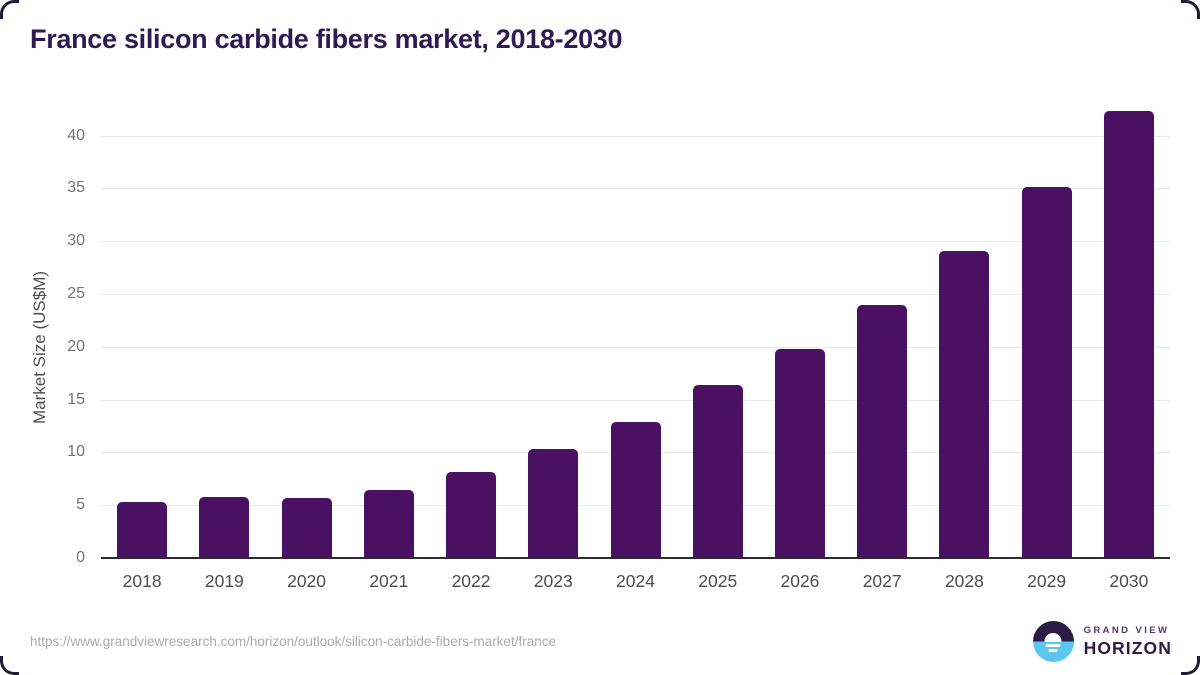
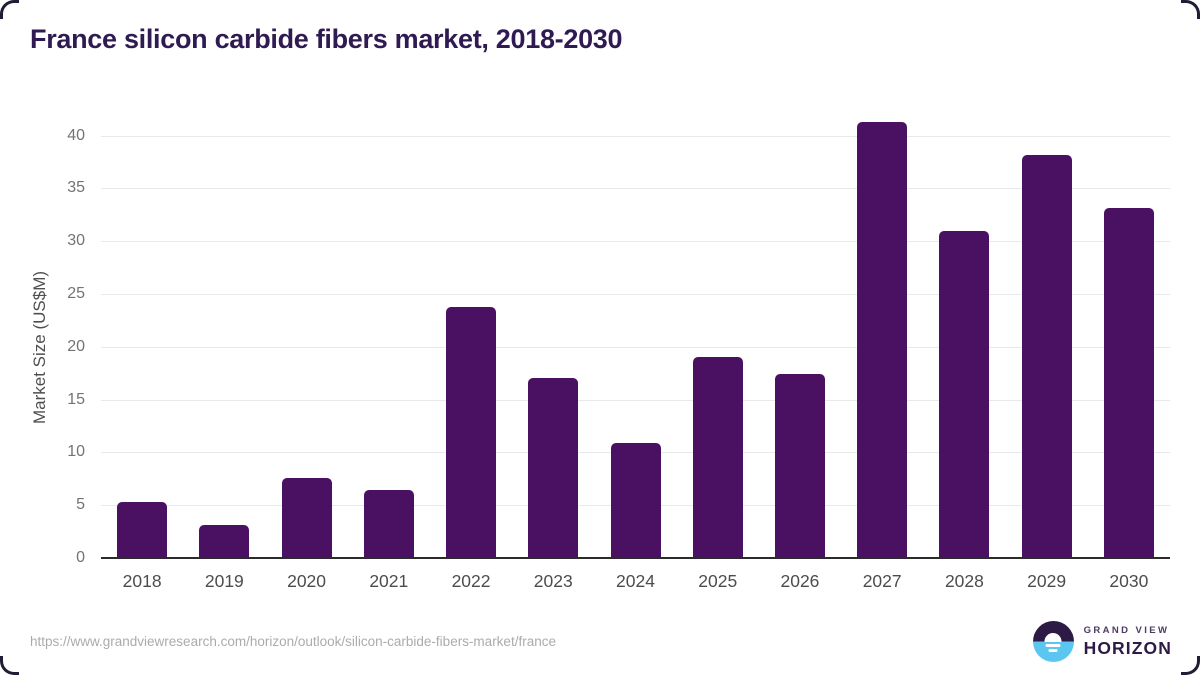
2019: 5.8 -> 3.1
2020: 5.7 -> 7.6
2022: 8.1 -> 23.8
2023: 10.3 -> 17.0
2024: 12.9 -> 10.9
2025: 16.4 -> 19.0
2026: 19.8 -> 17.4
2027: 24.0 -> 41.3
2028: 29.1 -> 31.0
2029: 35.1 -> 38.2
2030: 42.3 -> 33.1
